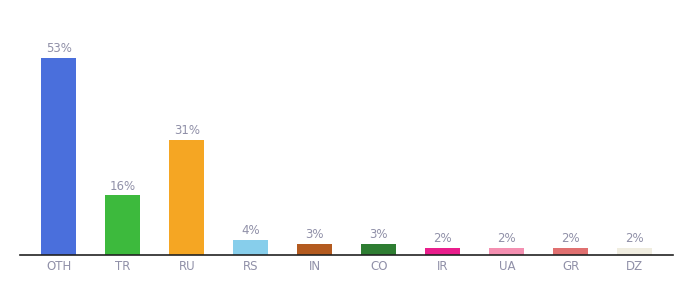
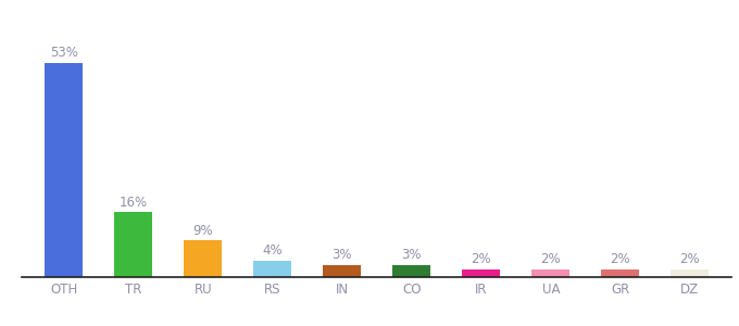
RU: 31% -> 9%
